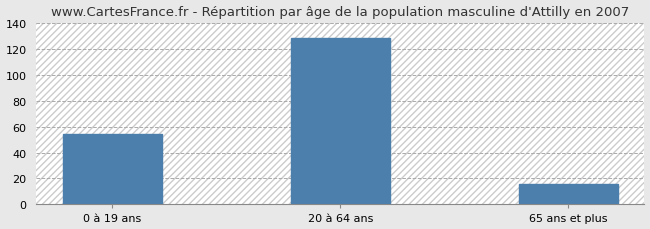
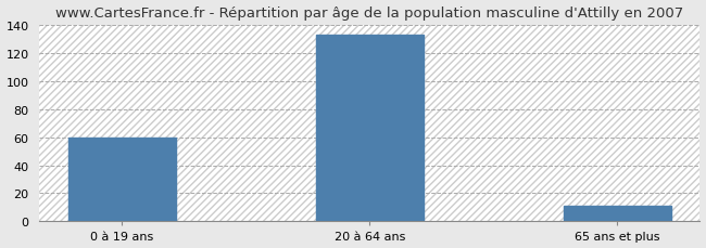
0 à 19 ans: 54 -> 60
20 à 64 ans: 128 -> 133
65 ans et plus: 16 -> 11
